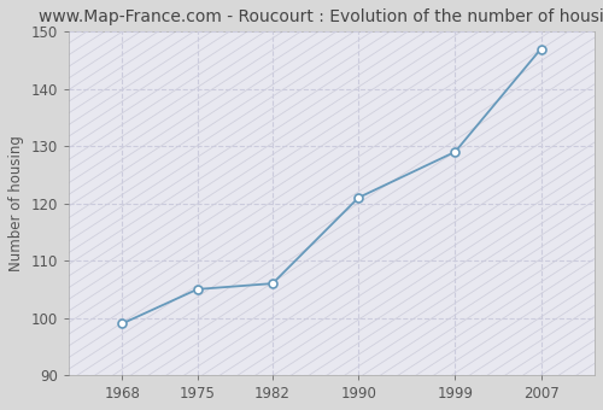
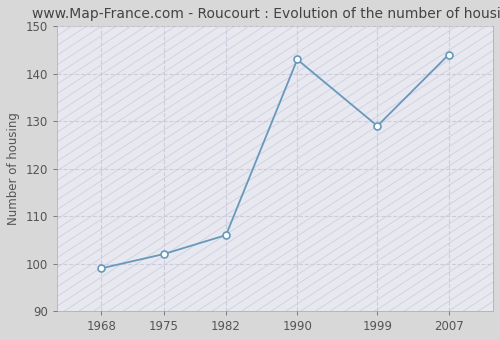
1975: 105 -> 102
1990: 121 -> 143
2007: 147 -> 144
